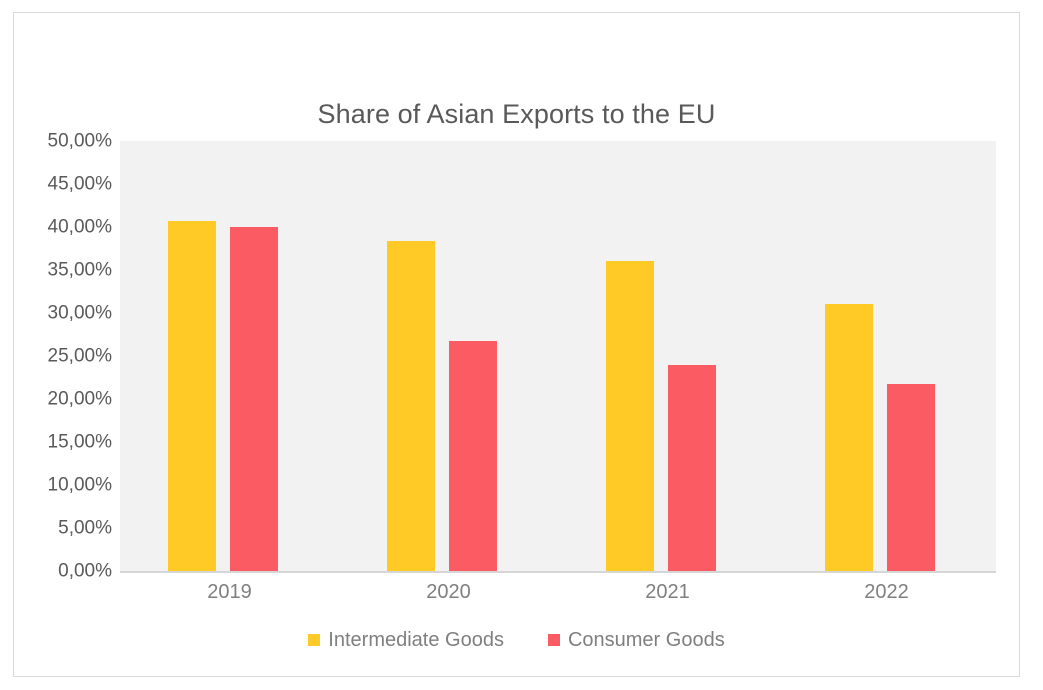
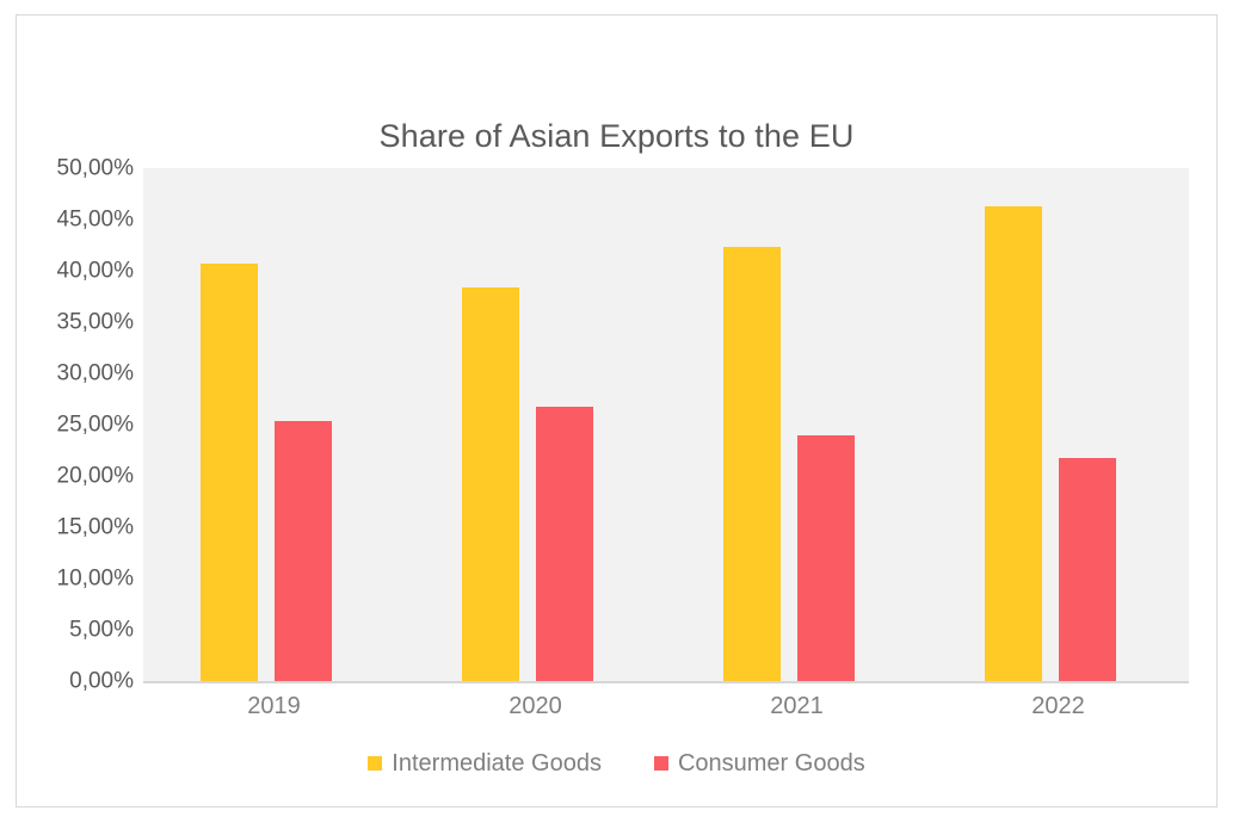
Consumer Goods/2019: 40% -> 25%
Intermediate Goods/2021: 36% -> 42%
Intermediate Goods/2022: 31% -> 46%
